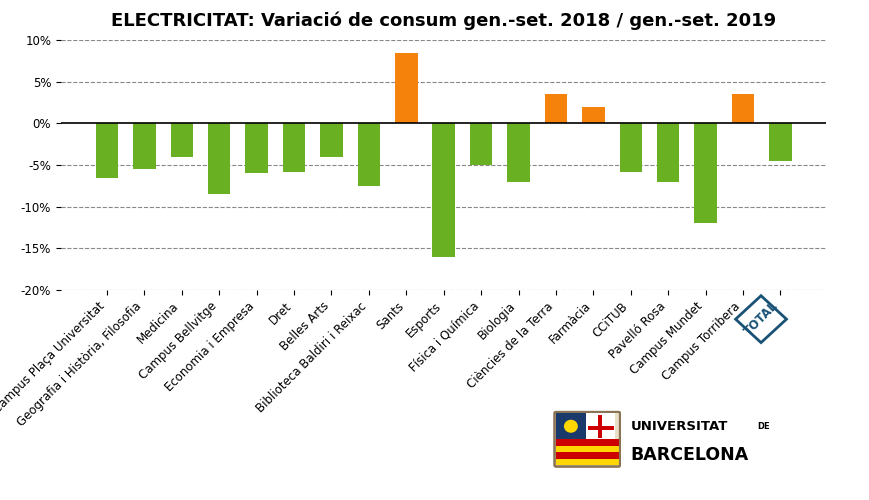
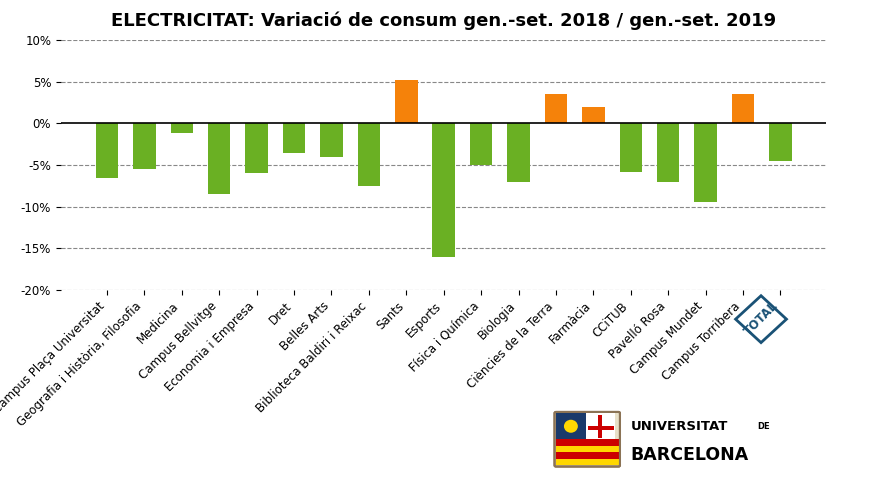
Medicina: -4.0% -> -1.2%
Dret: -5.8% -> -3.6%
Sants: 8.5% -> 5.2%
Campus Mundet: -12.0% -> -9.4%
